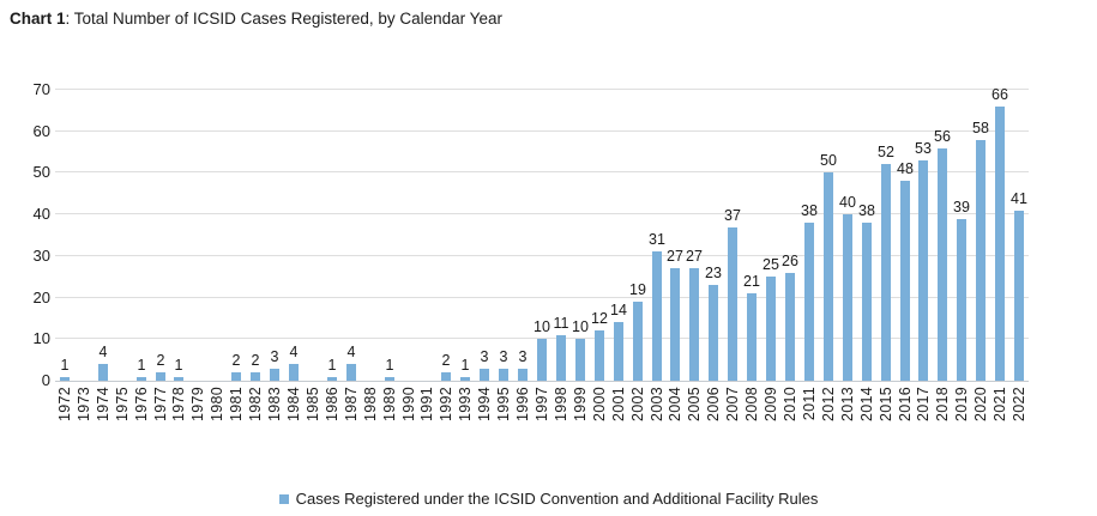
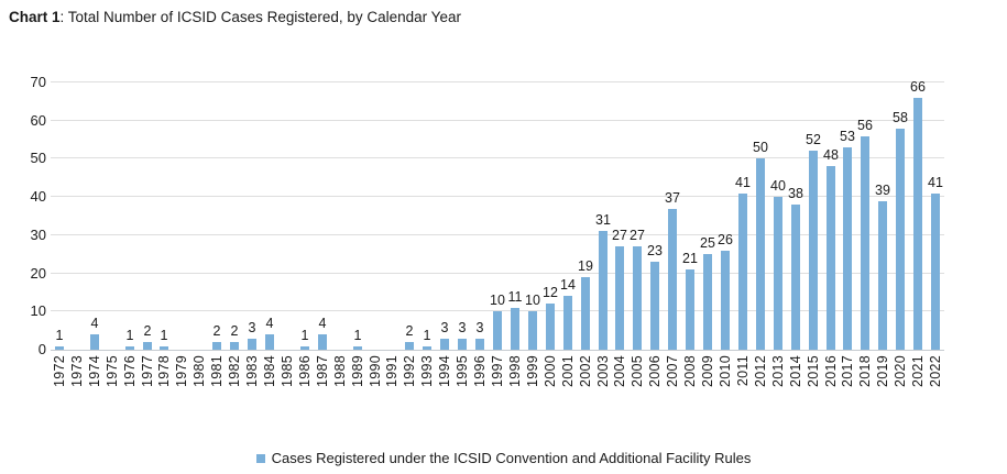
2011: 38 -> 41
